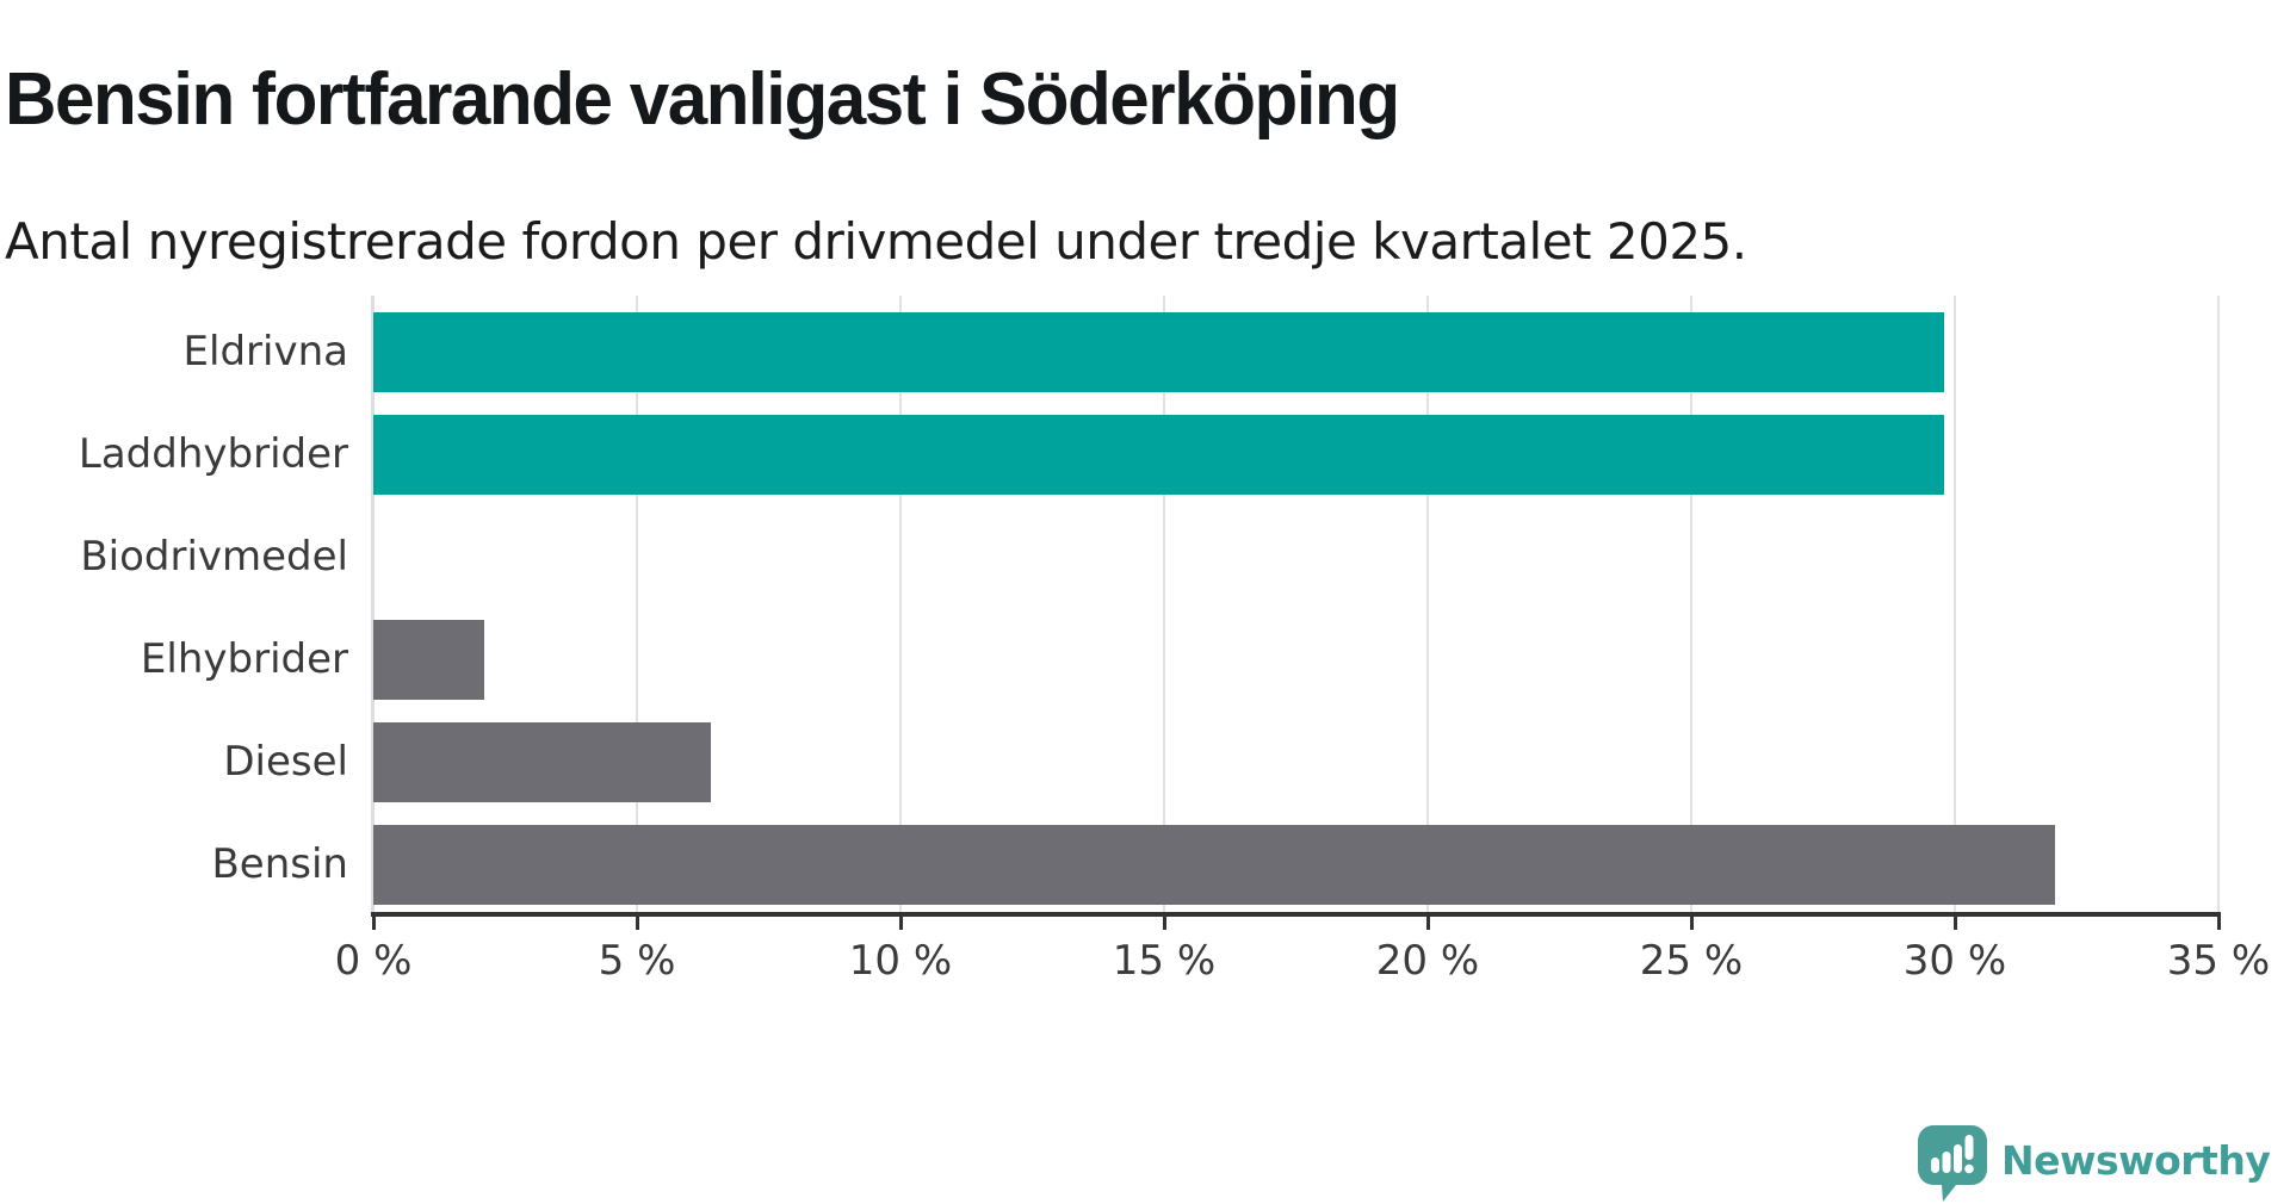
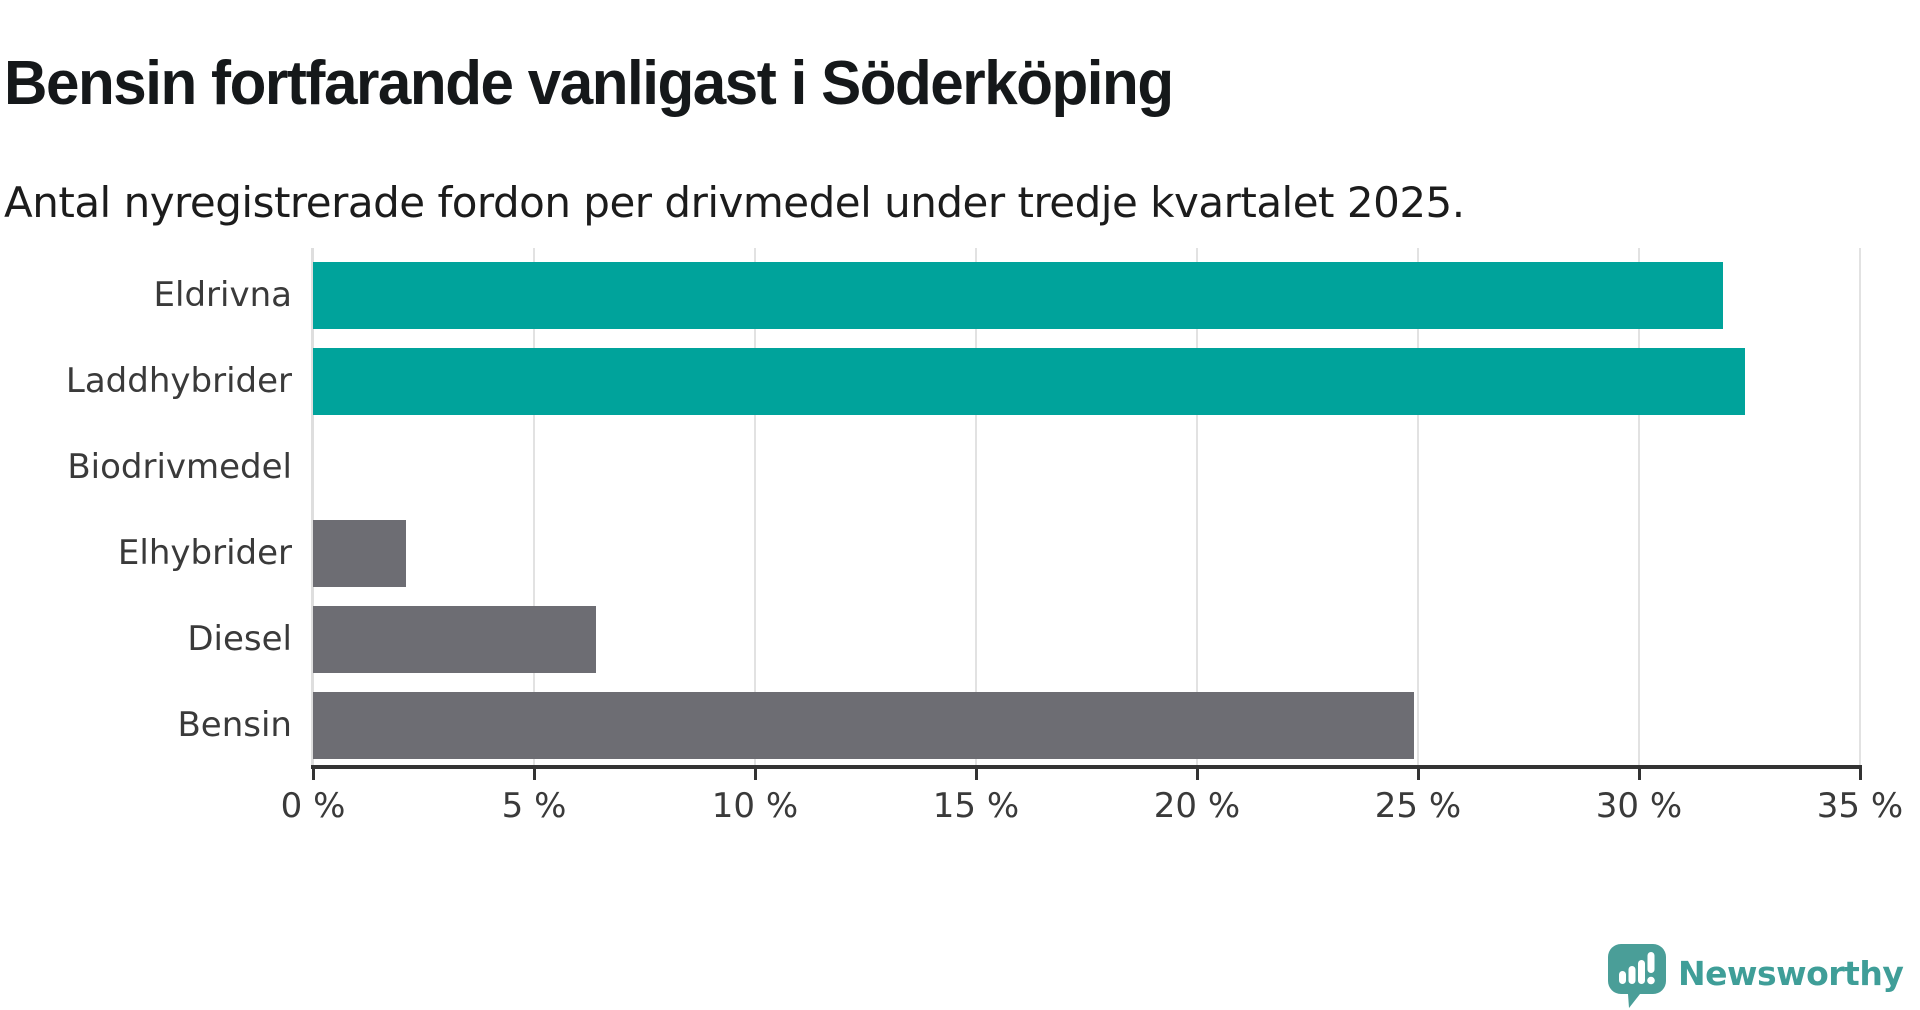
Eldrivna: 29.8% -> 31.9%
Laddhybrider: 29.8% -> 32.4%
Bensin: 31.9% -> 24.9%
